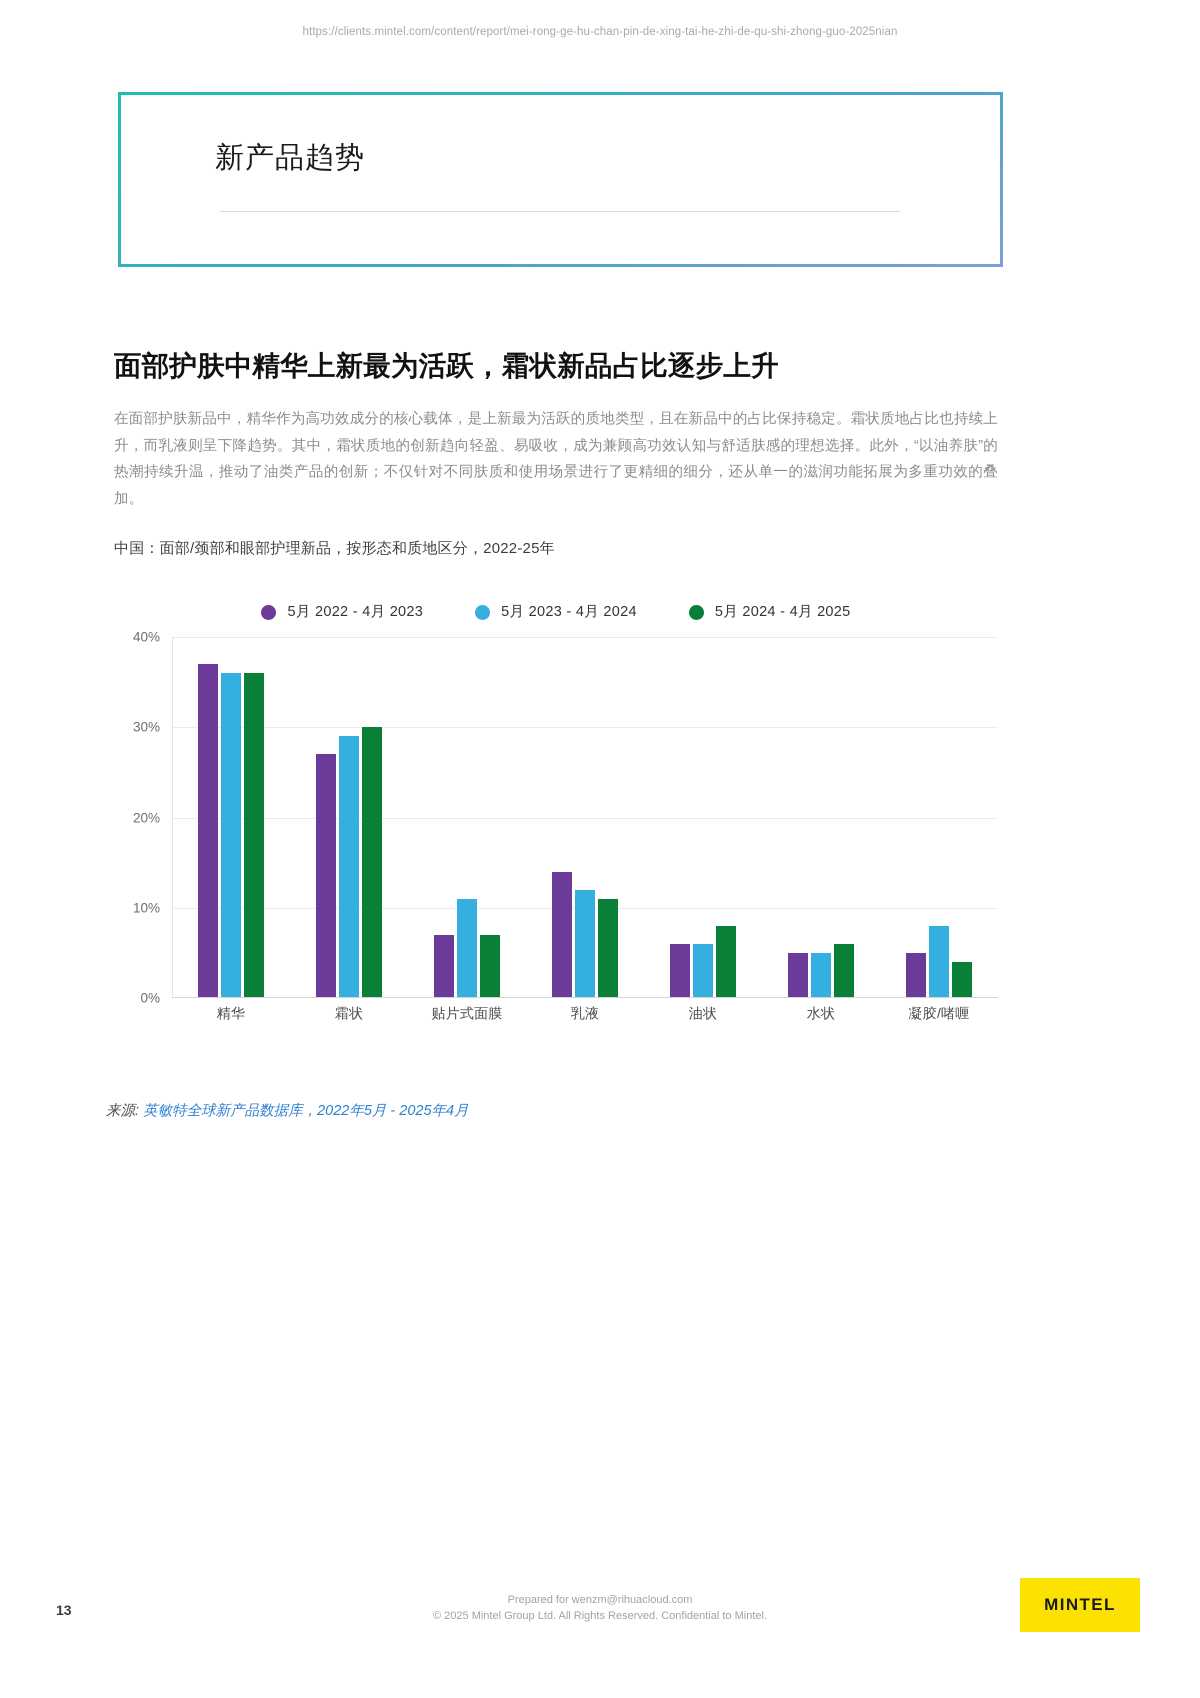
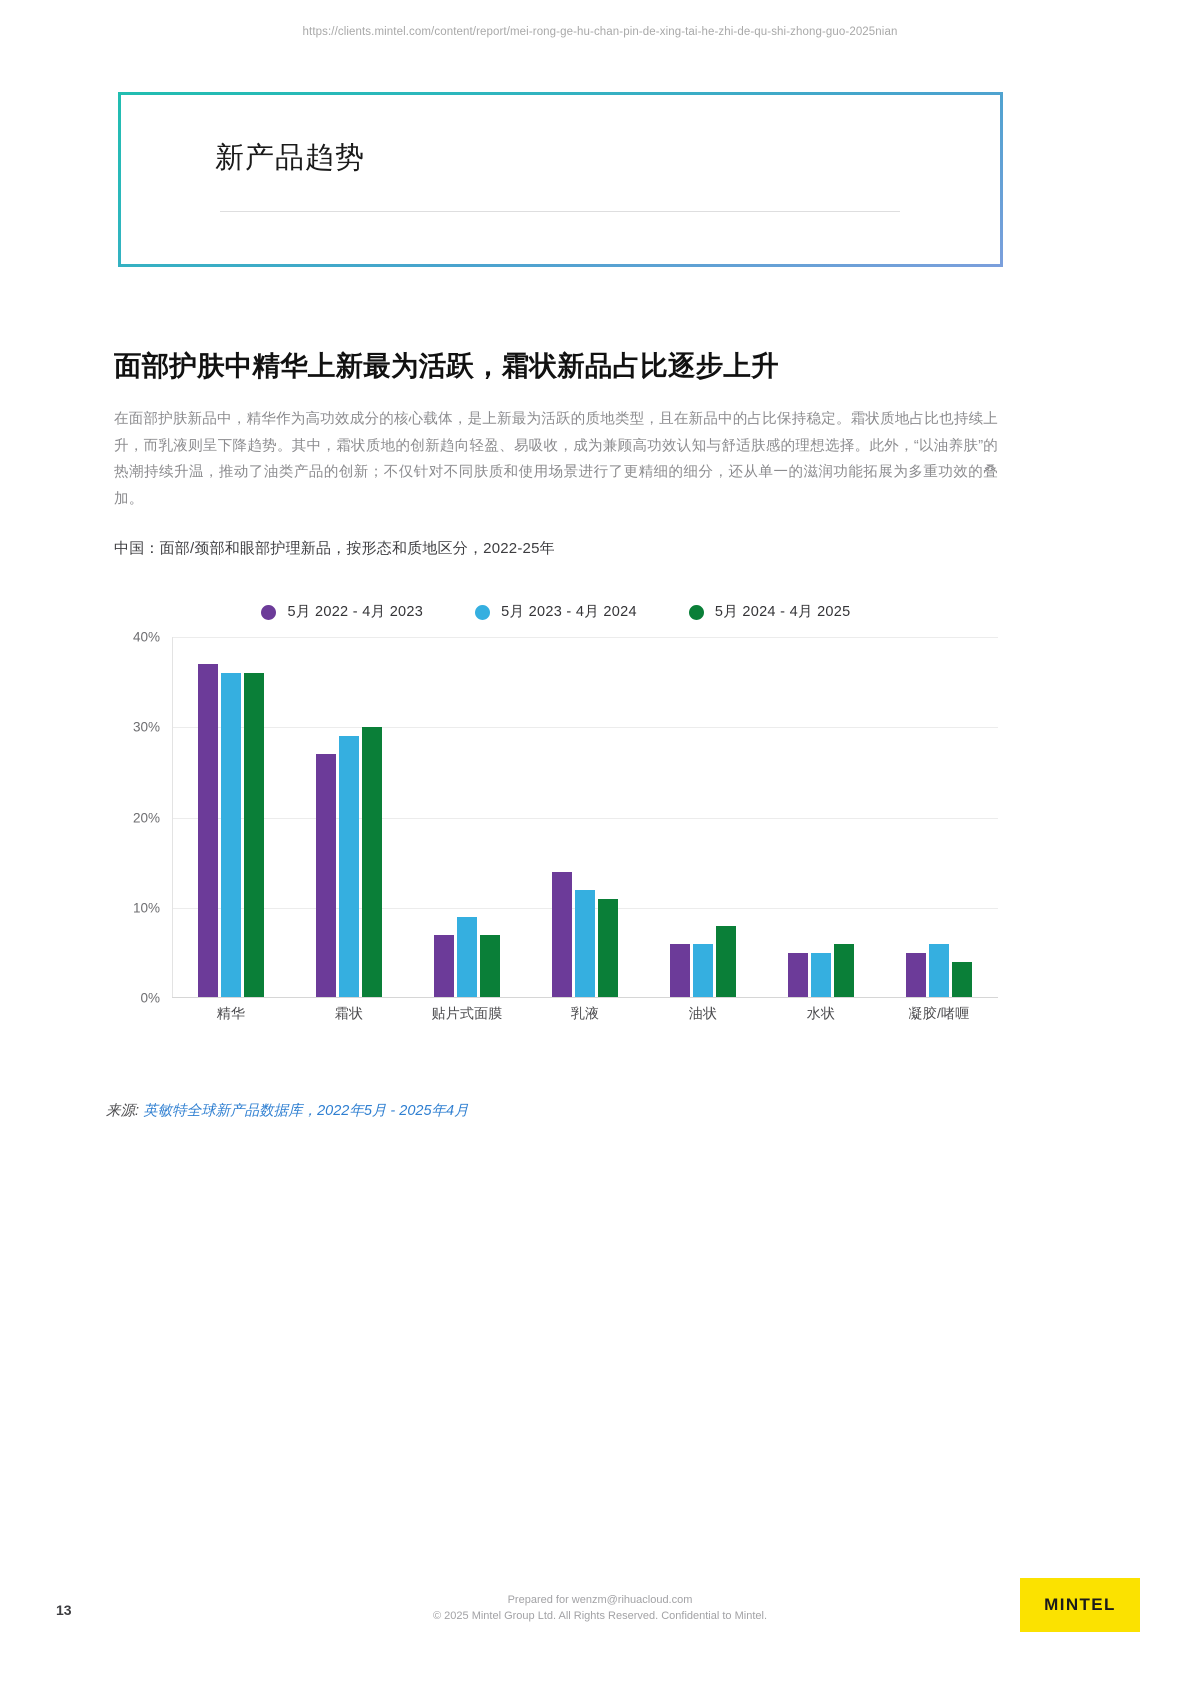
5月 2023 - 4月 2024/贴片式面膜: 11% -> 9%
5月 2023 - 4月 2024/凝胶/啫喱: 8% -> 6%
